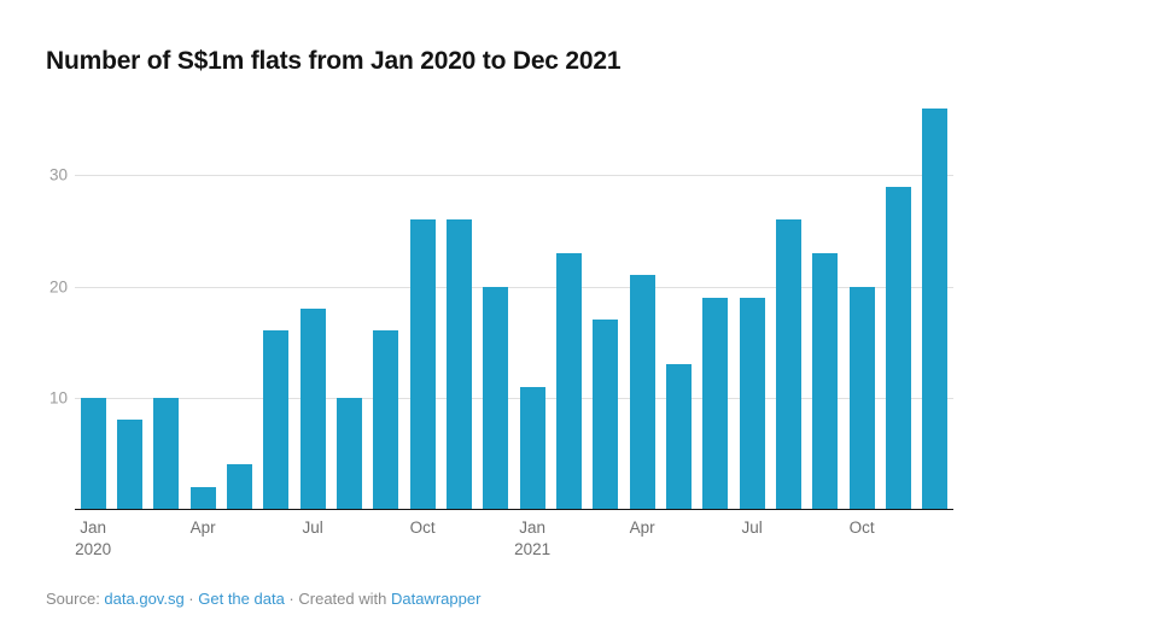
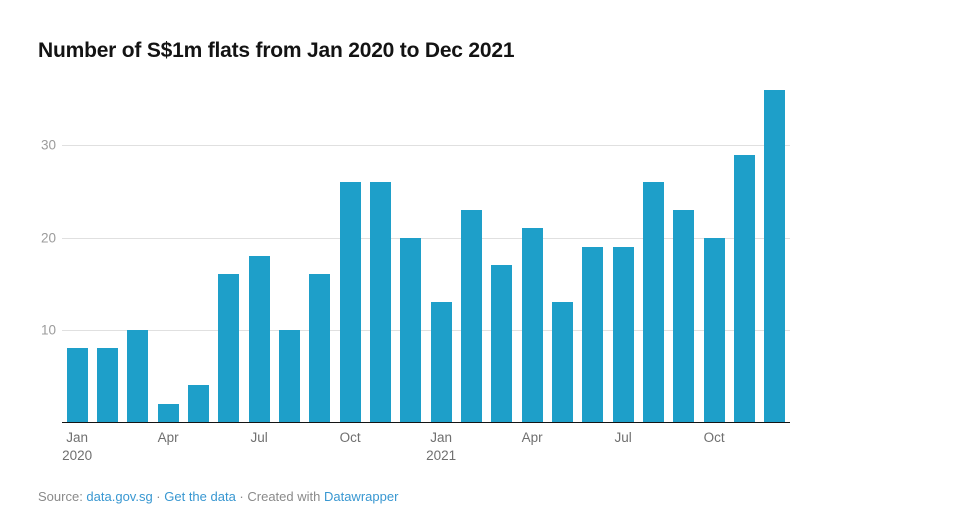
Jan 2020: 10 -> 8
Jan 2021: 11 -> 13
